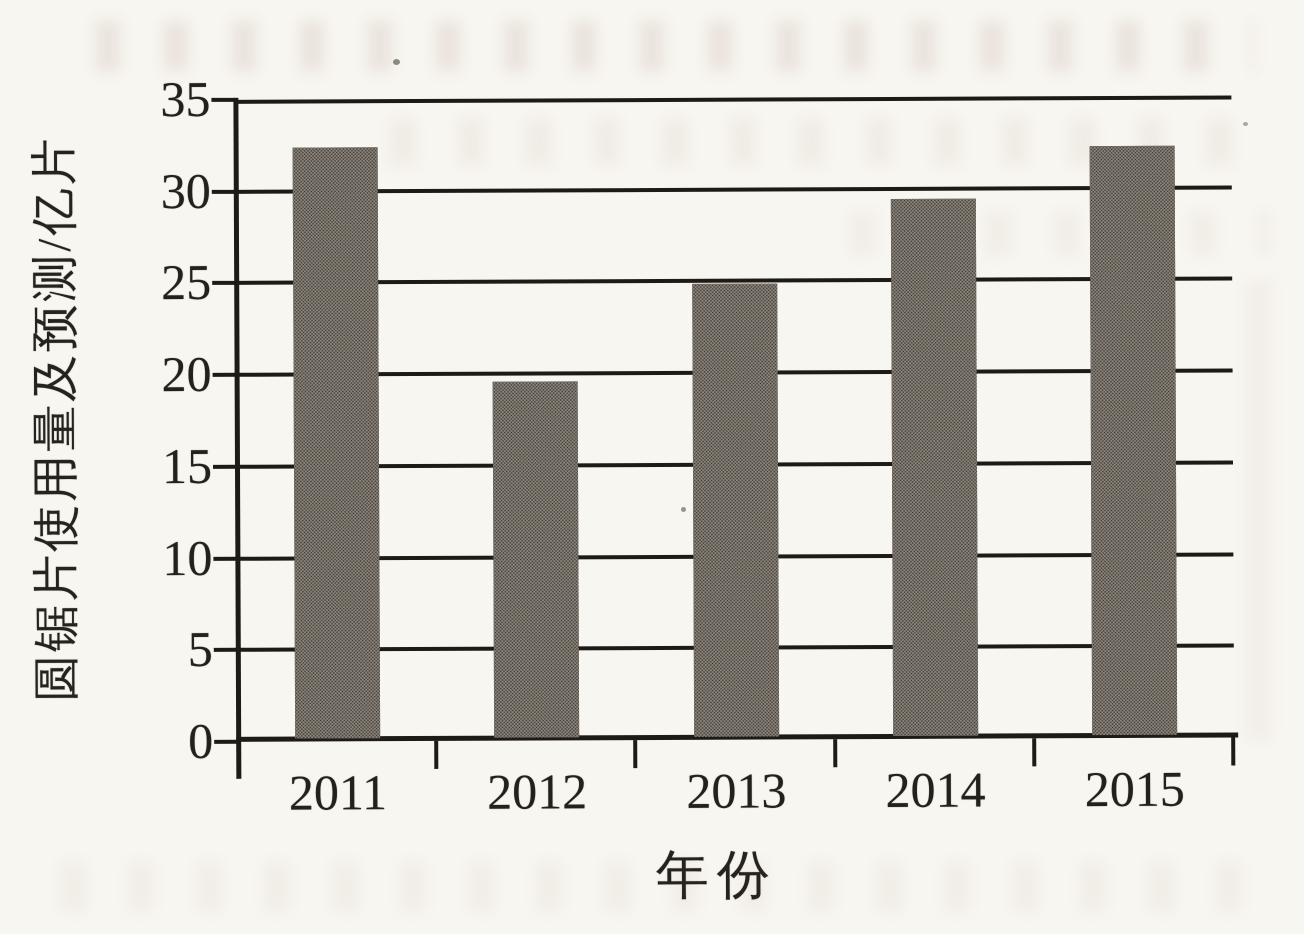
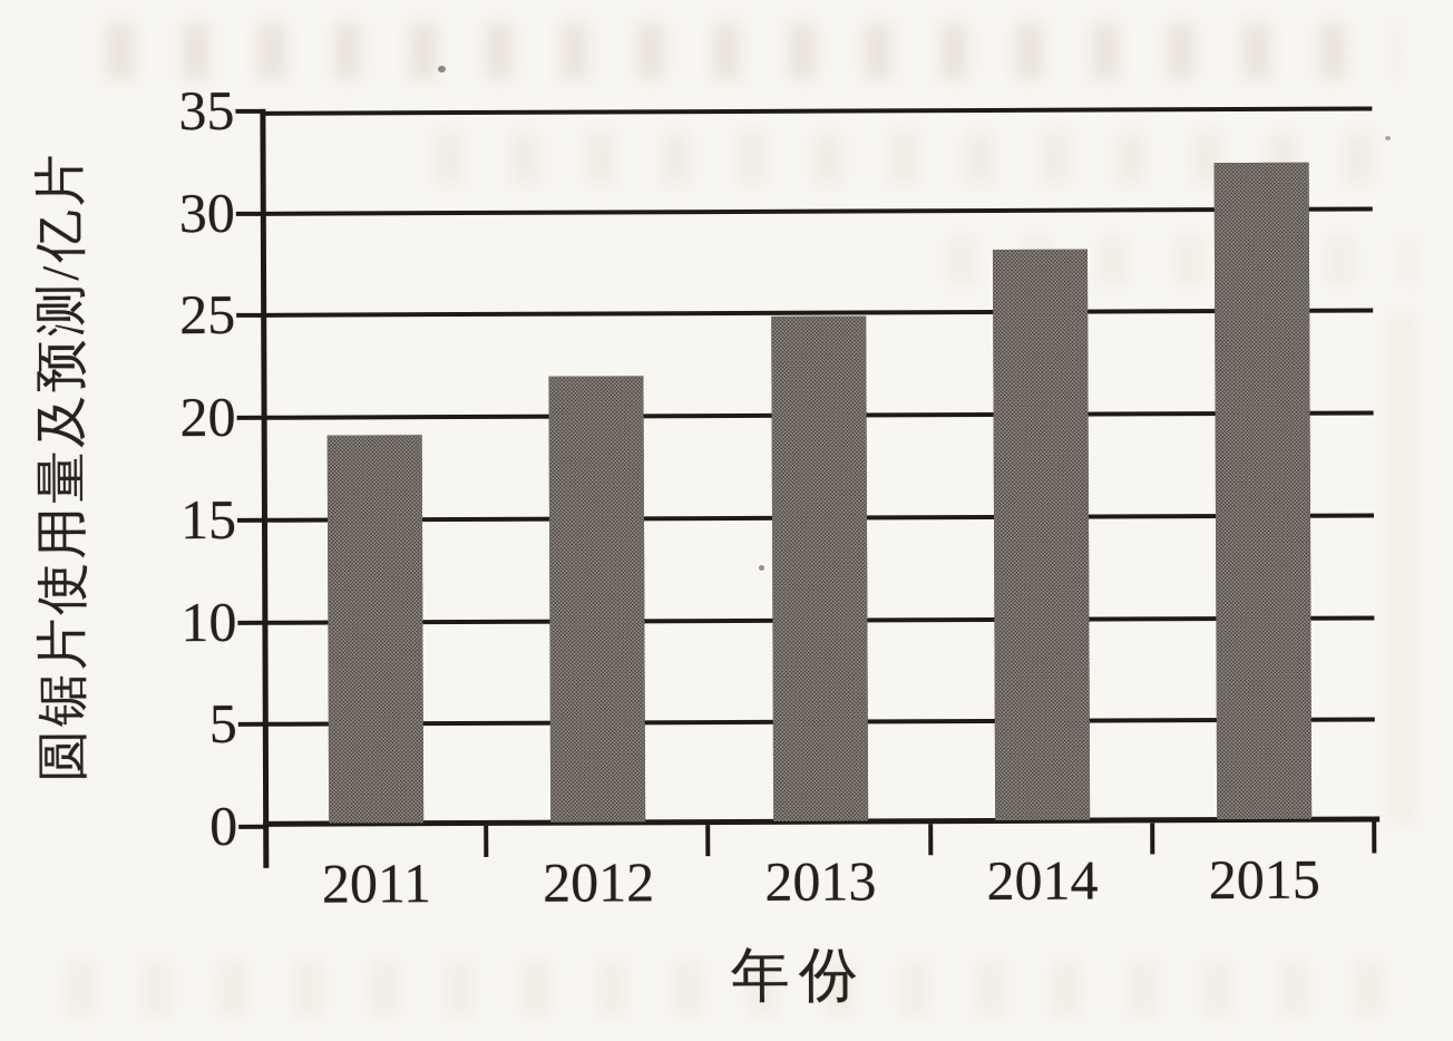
2011: 32.2 -> 19.0
2012: 19.4 -> 21.8
2014: 29.3 -> 27.9
